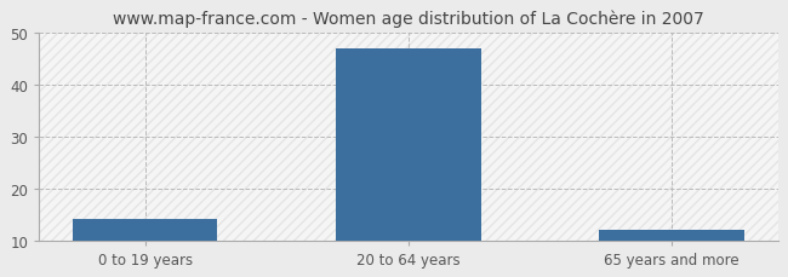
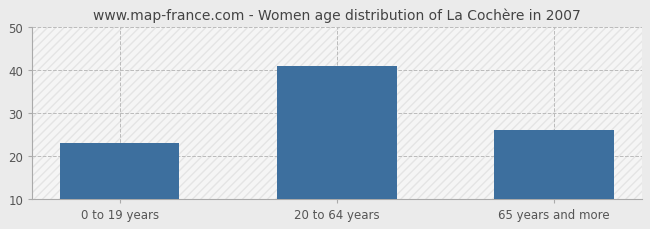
0 to 19 years: 14 -> 23
20 to 64 years: 47 -> 41
65 years and more: 12 -> 26
